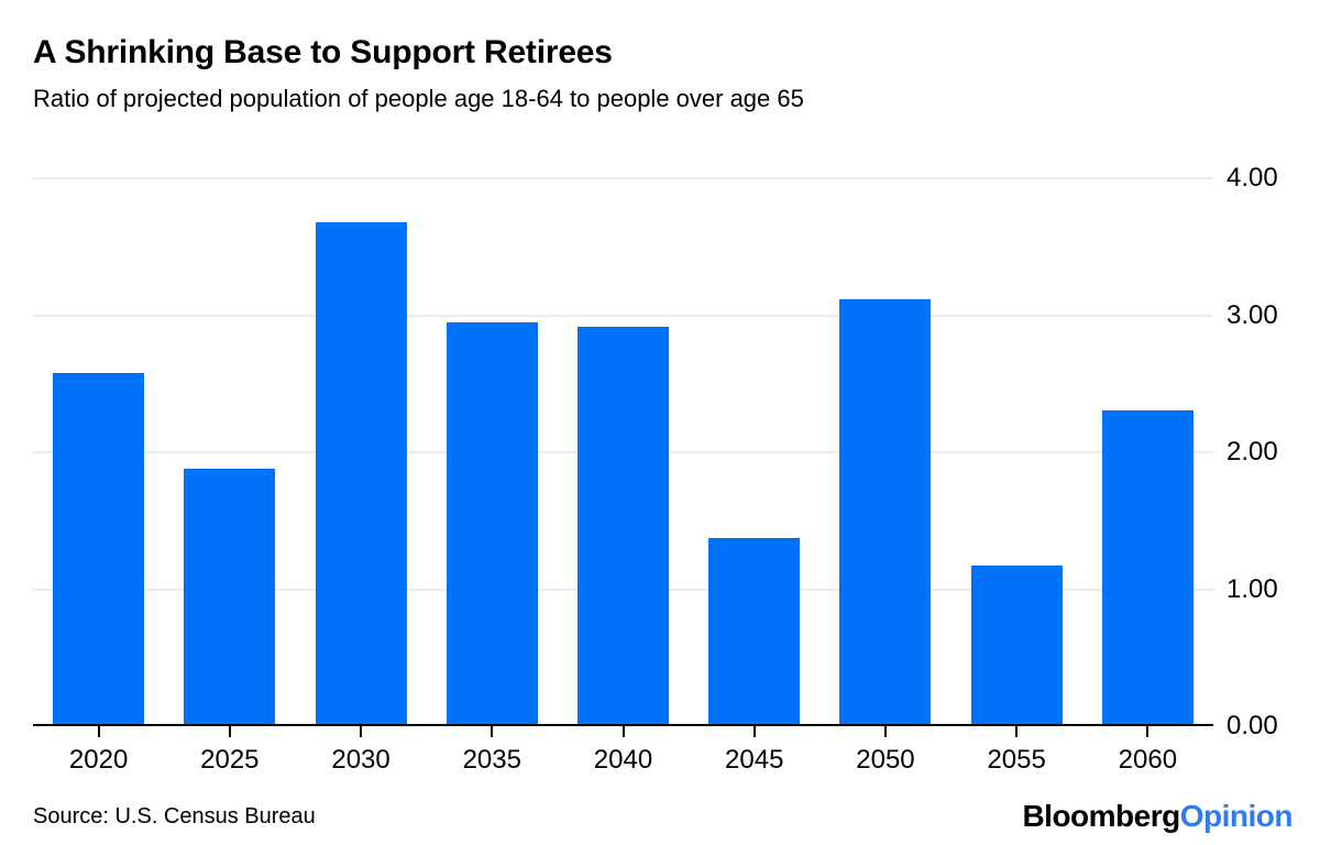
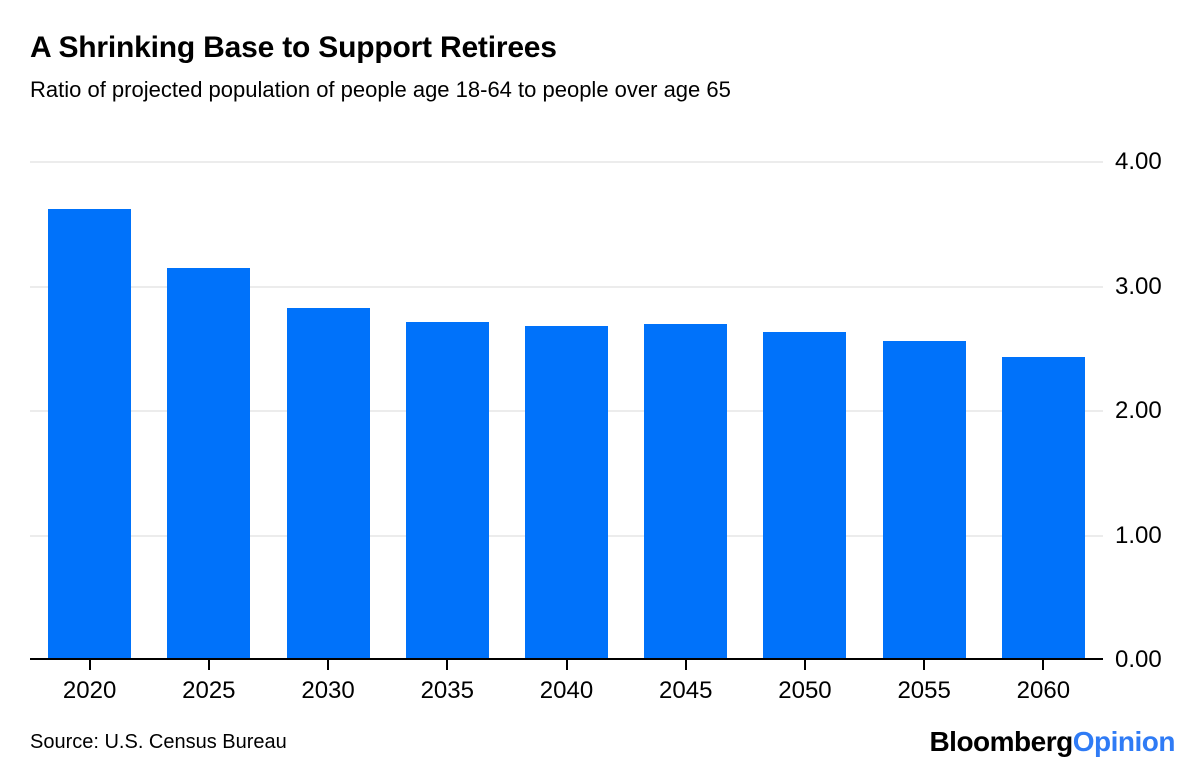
2020: 2.56 -> 3.61
2025: 1.86 -> 3.13
2030: 3.66 -> 2.81
2035: 2.93 -> 2.70
2040: 2.90 -> 2.67
2045: 1.36 -> 2.68
2050: 3.10 -> 2.62
2055: 1.16 -> 2.55
2060: 2.29 -> 2.42
